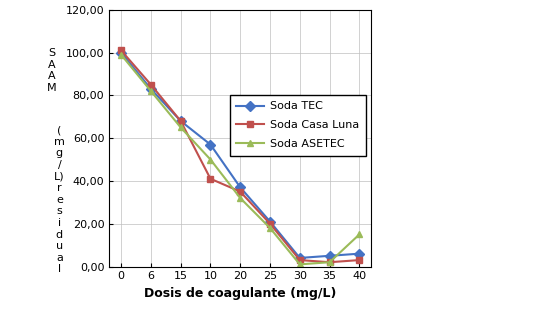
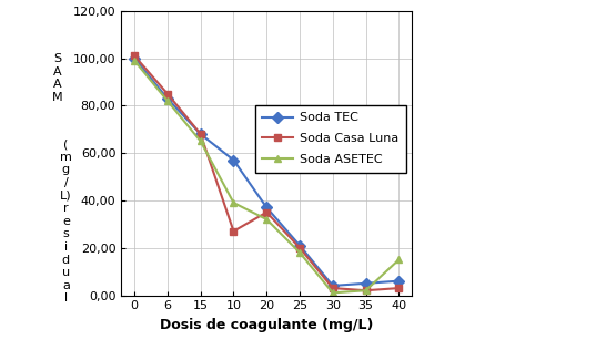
Soda Casa Luna/10: 41 -> 27
Soda ASETEC/10: 50 -> 39
